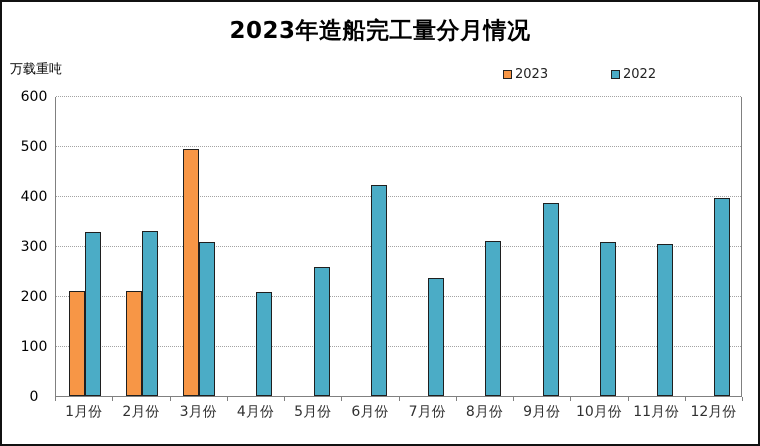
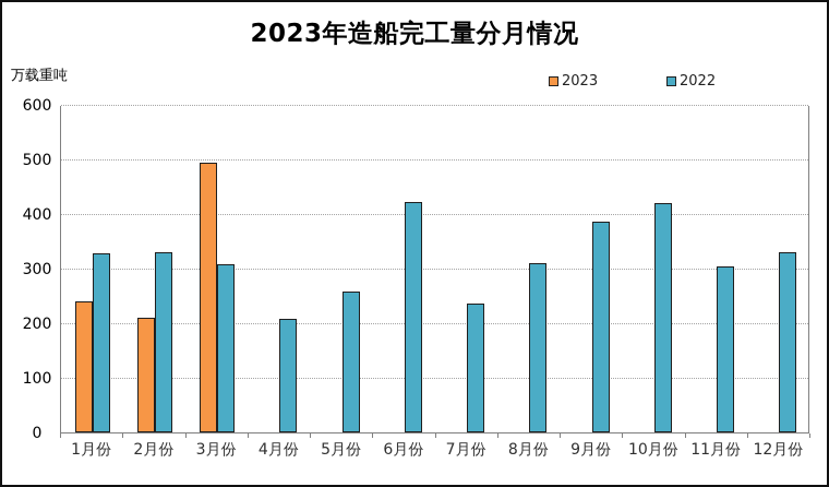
2023/1月份: 210 -> 240
2022/10月份: 310 -> 420
2022/12月份: 400 -> 330
